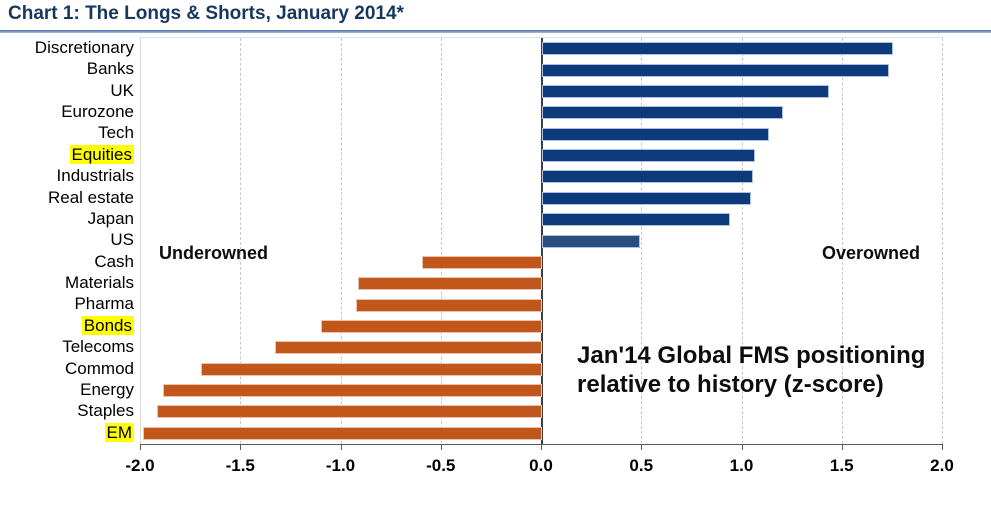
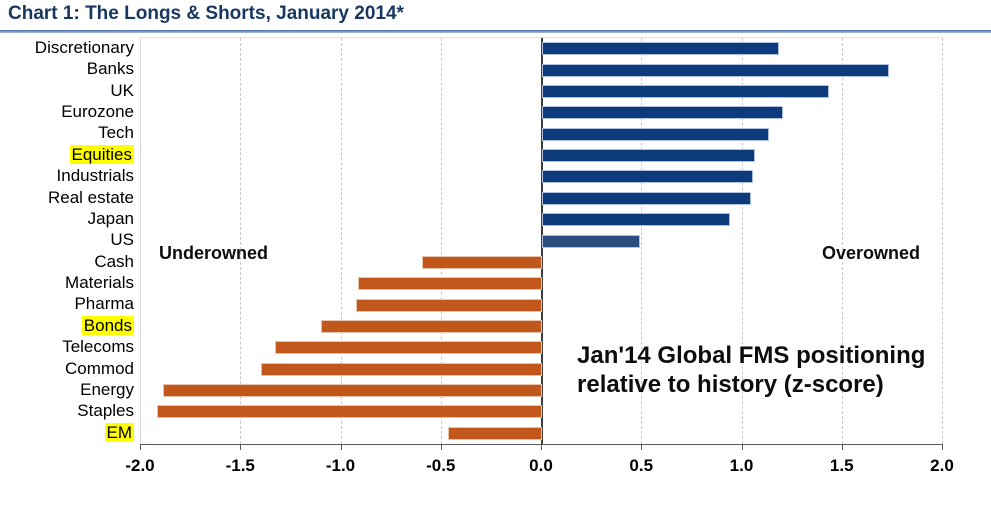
Discretionary: 1.75 -> 1.18
Commod: -1.70 -> -1.40
EM: -1.99 -> -0.47
